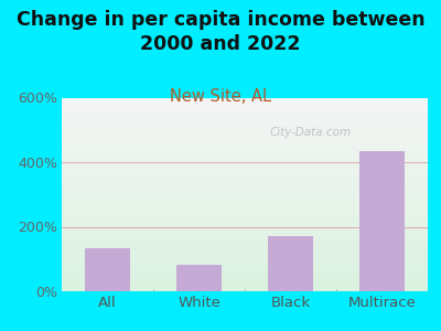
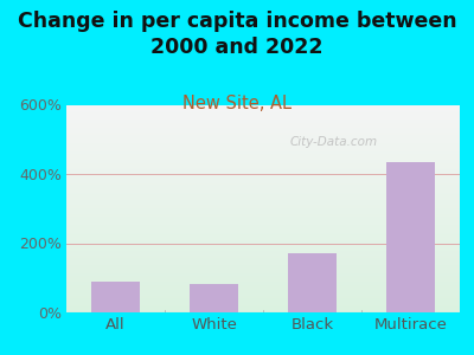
All: 135% -> 88%
